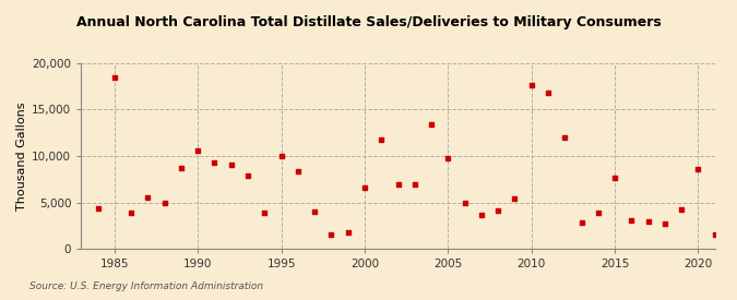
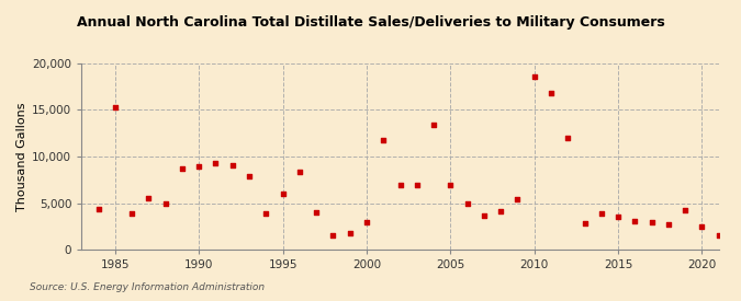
1985: 18,400 -> 15,300
1990: 10,600 -> 9,000
1995: 10,000 -> 6,000
2000: 6,600 -> 3,000
2005: 9,800 -> 7,000
2010: 17,600 -> 18,600
2015: 7,600 -> 3,500
2020: 8,600 -> 2,500
